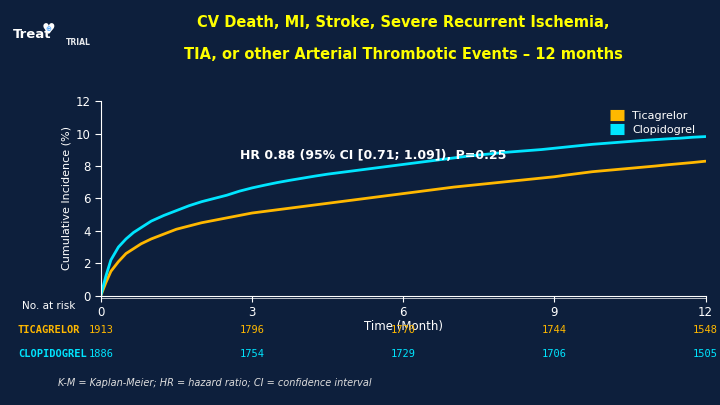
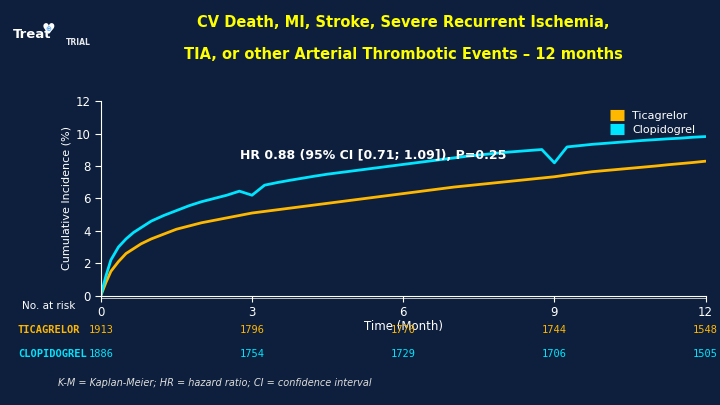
Clopidogrel/3: 6.7 -> 6.2
Clopidogrel/9: 9.1 -> 8.2
